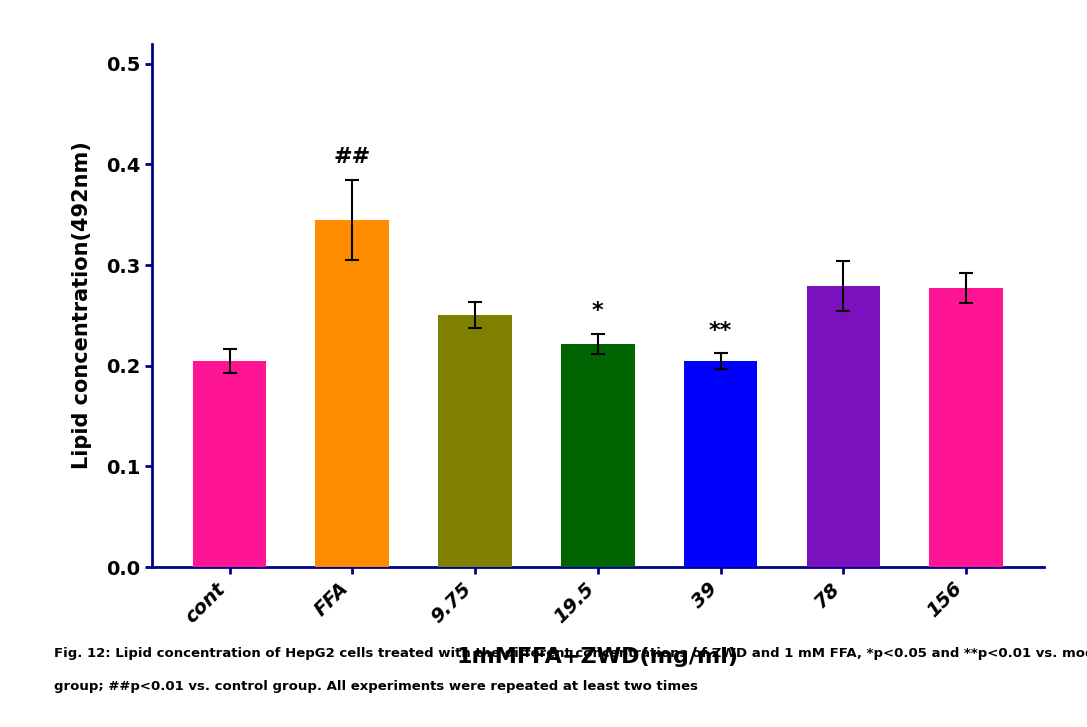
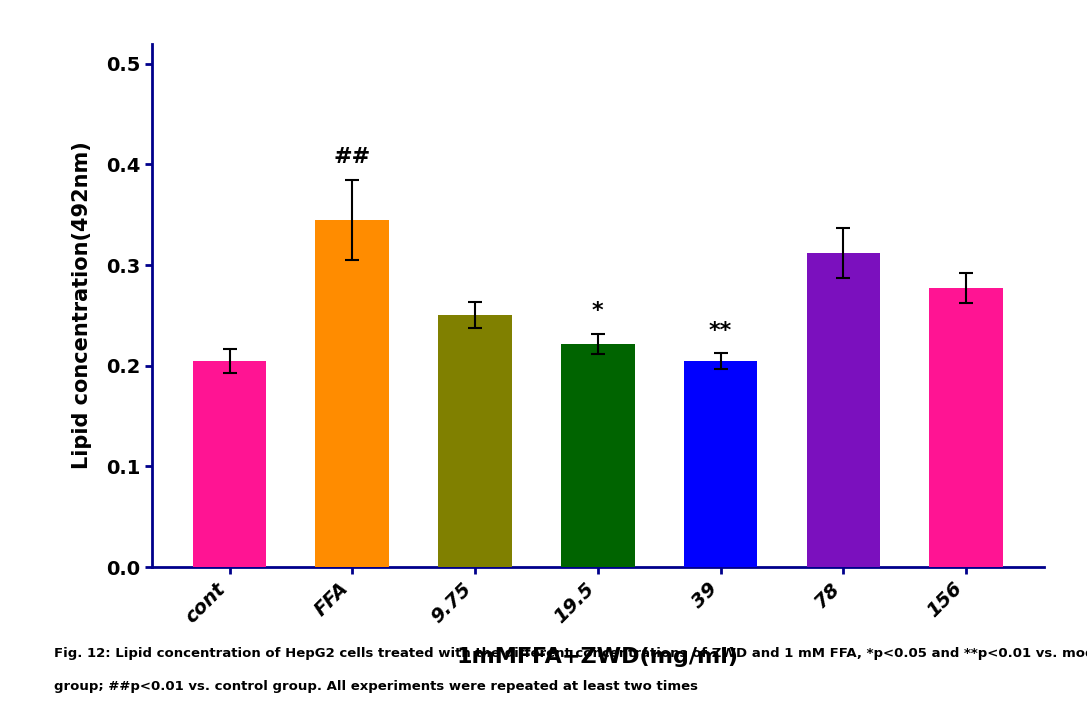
78: 0.279 -> 0.312
